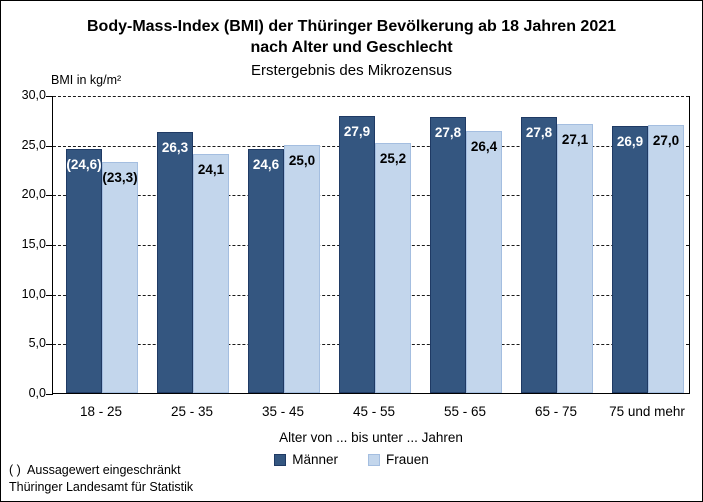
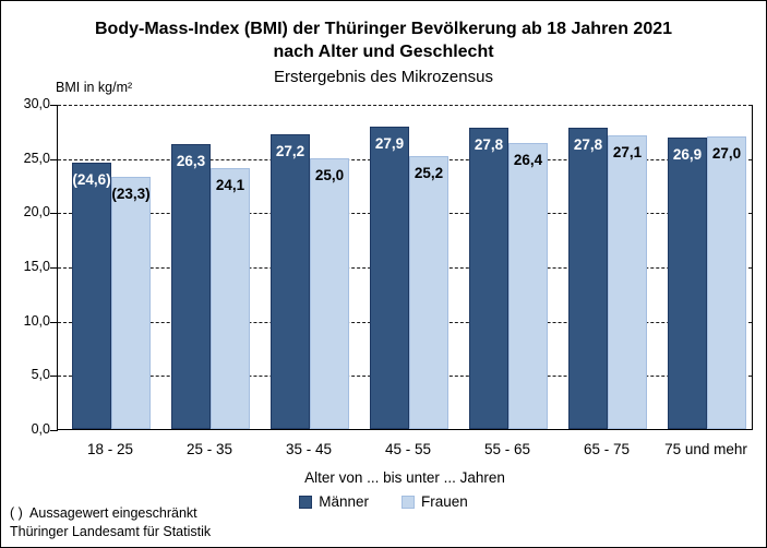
Männer/35 - 45: 24,6 -> 27,2
